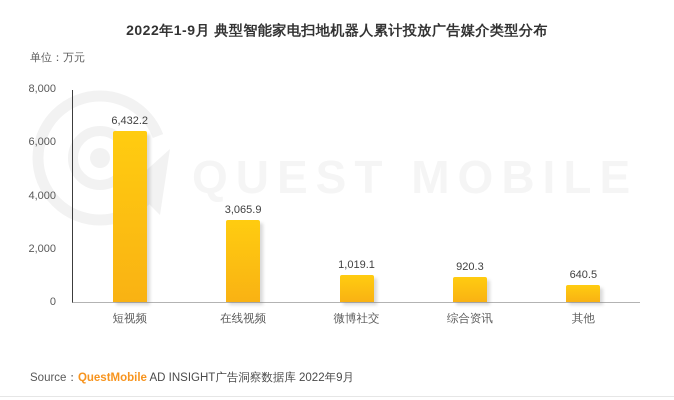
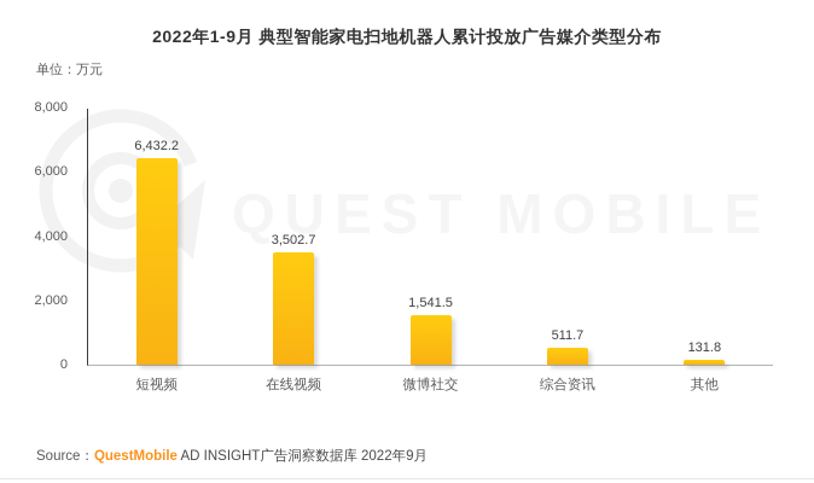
在线视频: 3,065.9 -> 3,502.7
微博社交: 1,019.1 -> 1,541.5
综合资讯: 920.3 -> 511.7
其他: 640.5 -> 131.8
